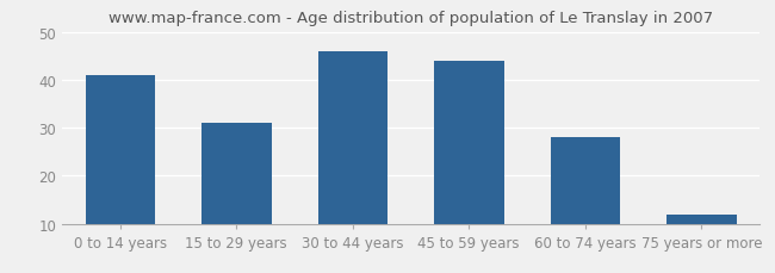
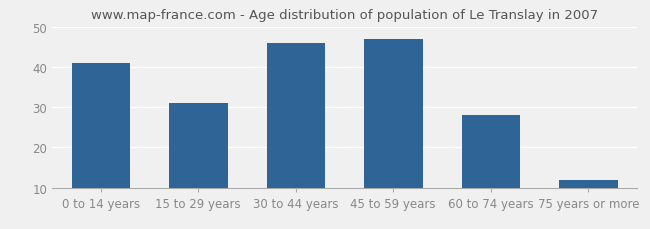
45 to 59 years: 44 -> 47
